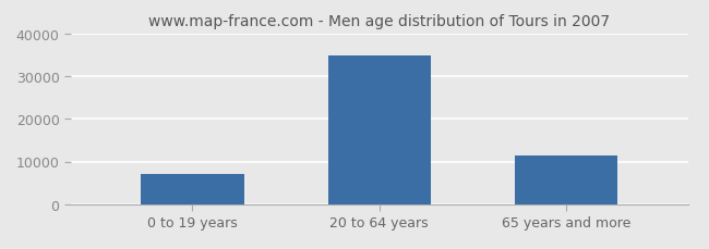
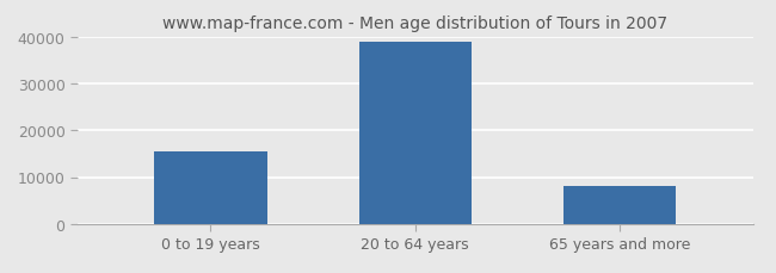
0 to 19 years: 7000 -> 15500
20 to 64 years: 35000 -> 39000
65 years and more: 11500 -> 8200
